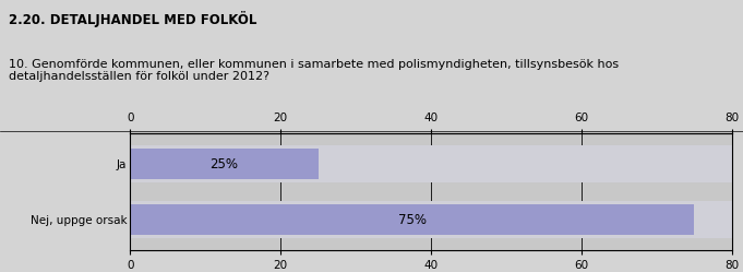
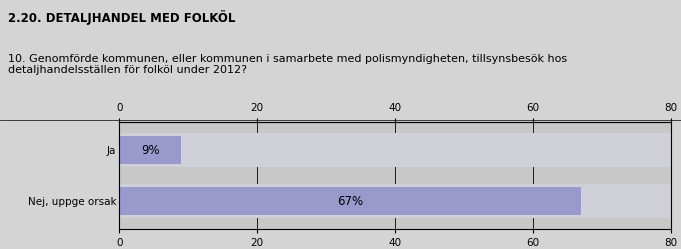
Ja: 25% -> 9%
Nej, uppge orsak: 75% -> 67%
